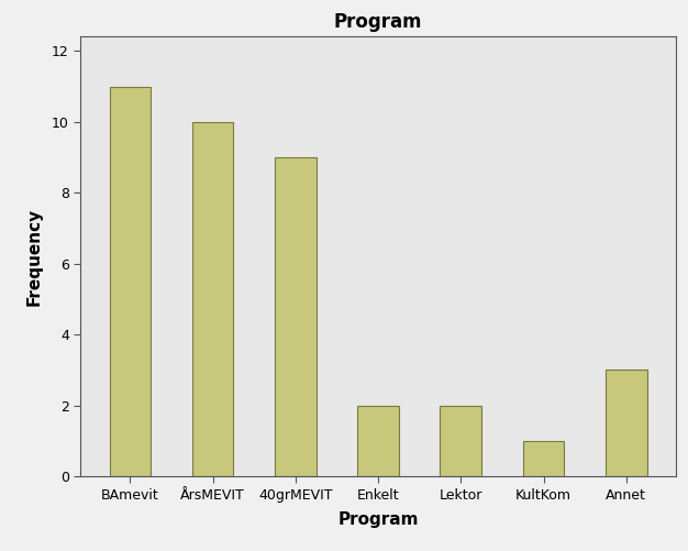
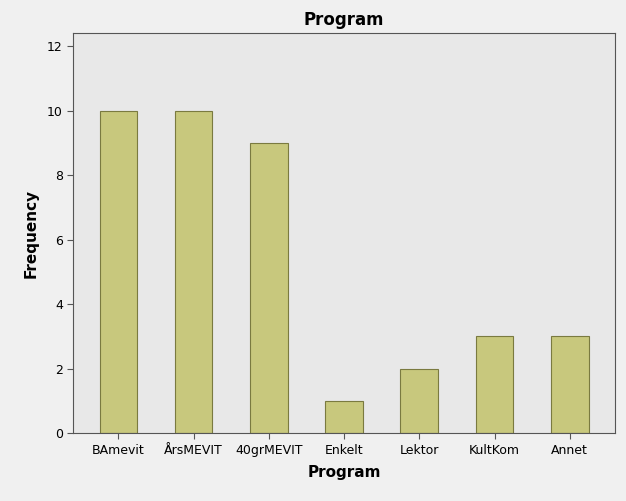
BAmevit: 11 -> 10
Enkelt: 2 -> 1
KultKom: 1 -> 3
